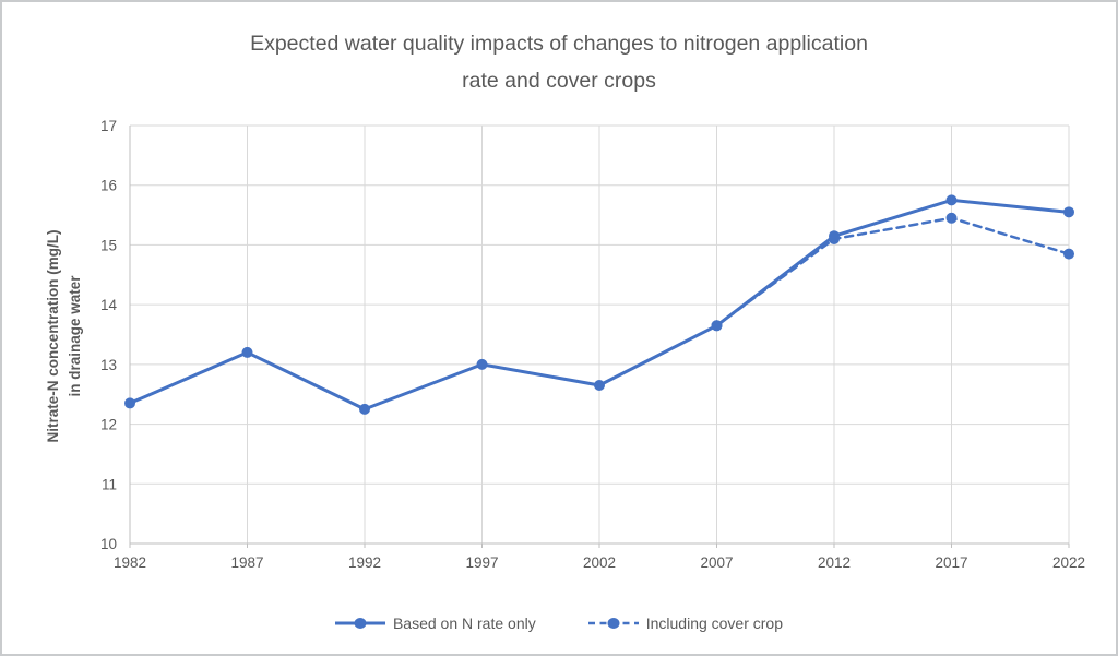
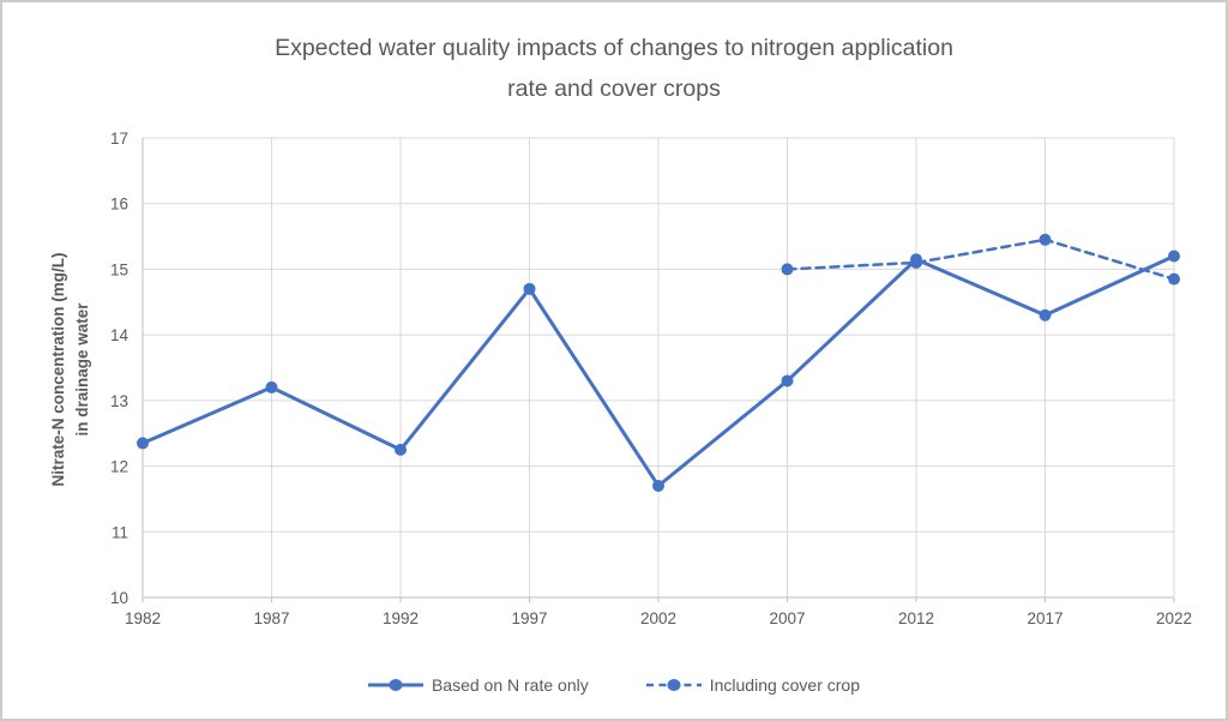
Based on N rate only/1997: 13.0 -> 14.7
Based on N rate only/2002: 12.7 -> 11.7
Based on N rate only/2007: 13.7 -> 13.3
Including cover crop/2007: 13.7 -> 15.0
Based on N rate only/2017: 15.8 -> 14.3
Based on N rate only/2022: 15.6 -> 15.2
